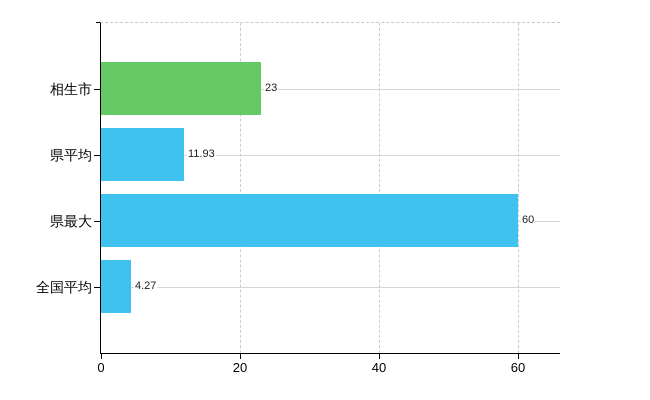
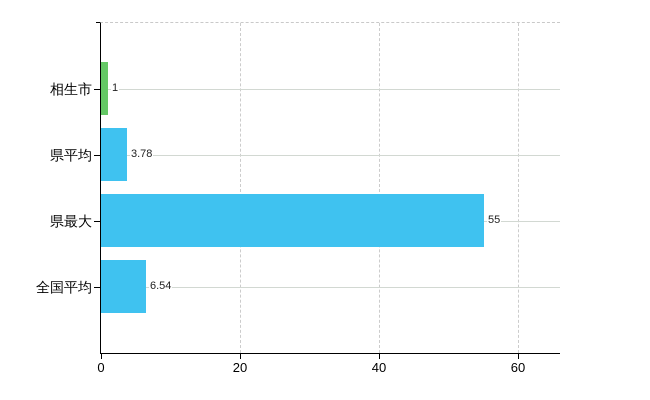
相生市: 23 -> 1
県平均: 11.93 -> 3.78
県最大: 60 -> 55
全国平均: 4.27 -> 6.54
